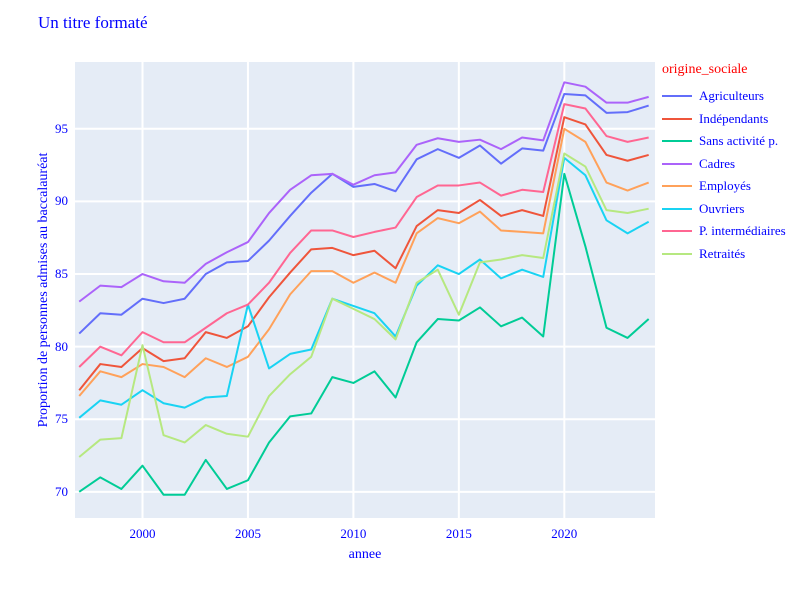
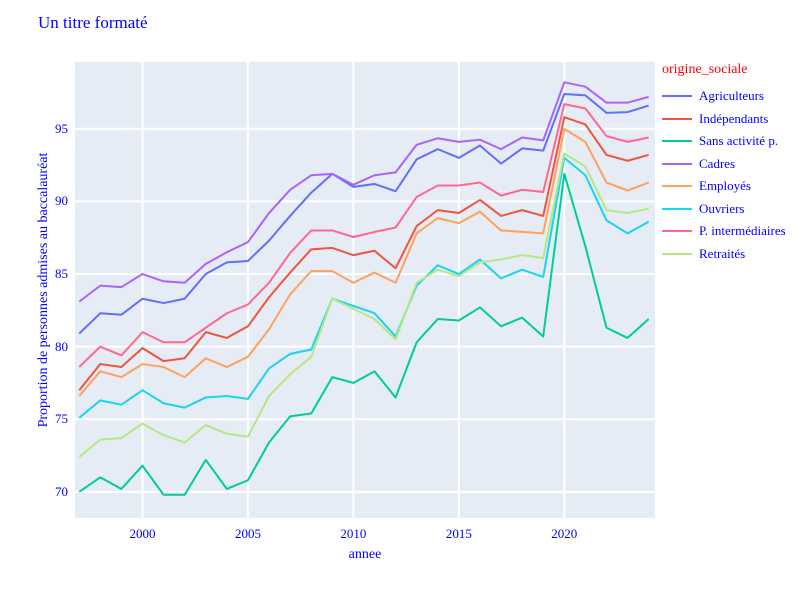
Retraités/2000: 80.1 -> 74.7
Ouvriers/2005: 82.9 -> 76.4
Retraités/2015: 82.2 -> 84.8
